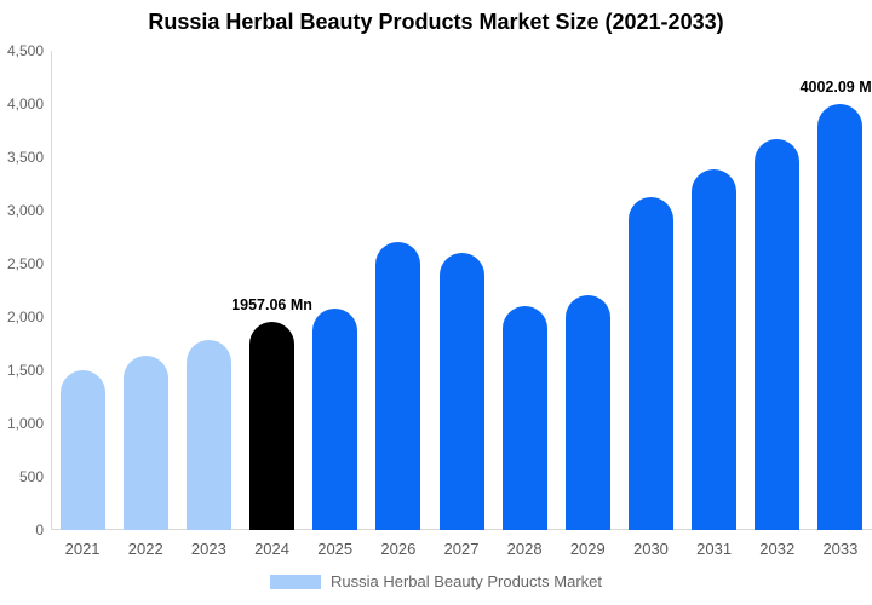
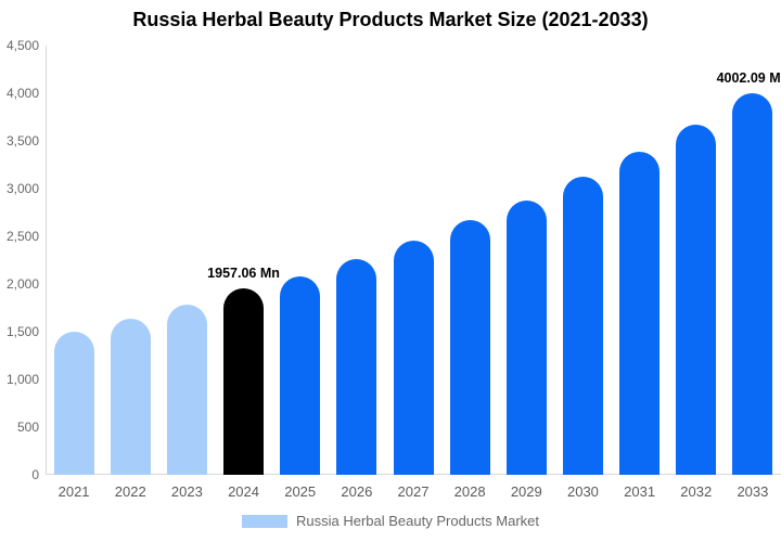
2026: 2700 -> 2300
2027: 2600 -> 2400
2028: 2100 -> 2700
2029: 2200 -> 2900
